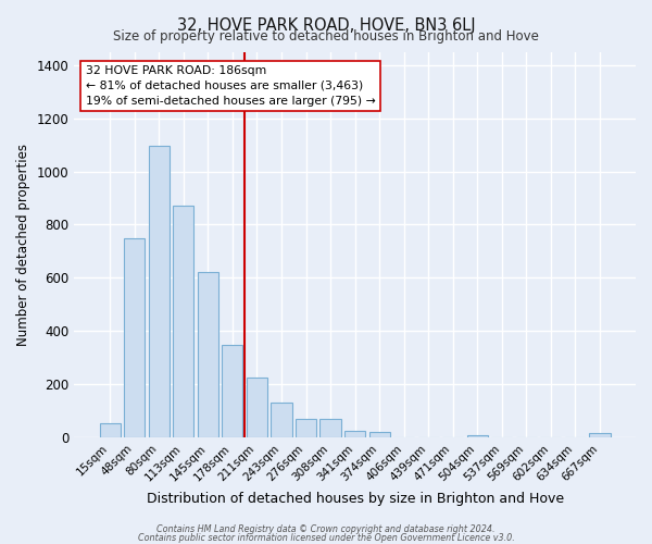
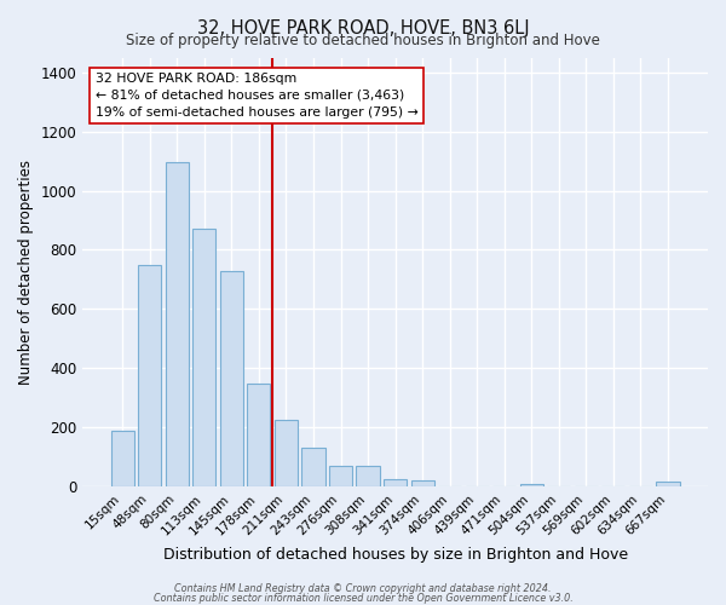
15sqm: 55 -> 190
145sqm: 620 -> 730
